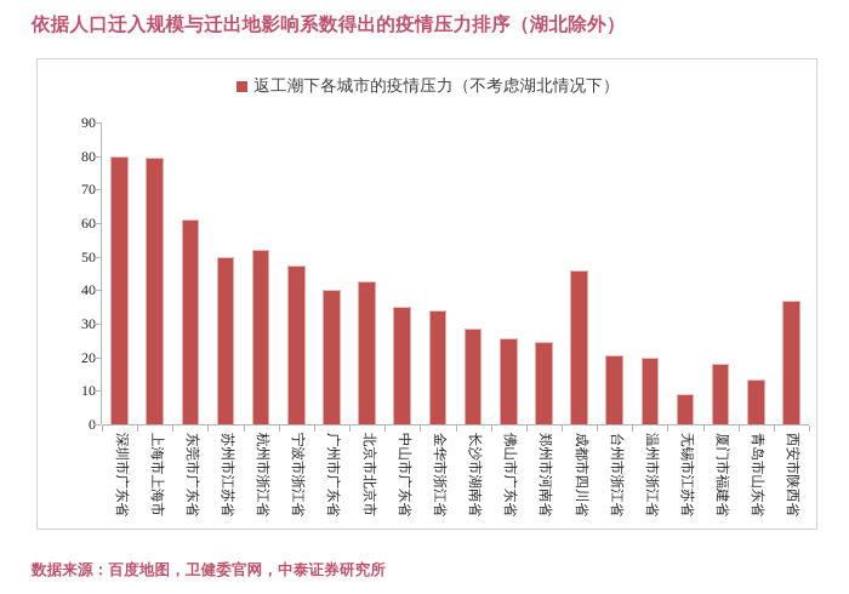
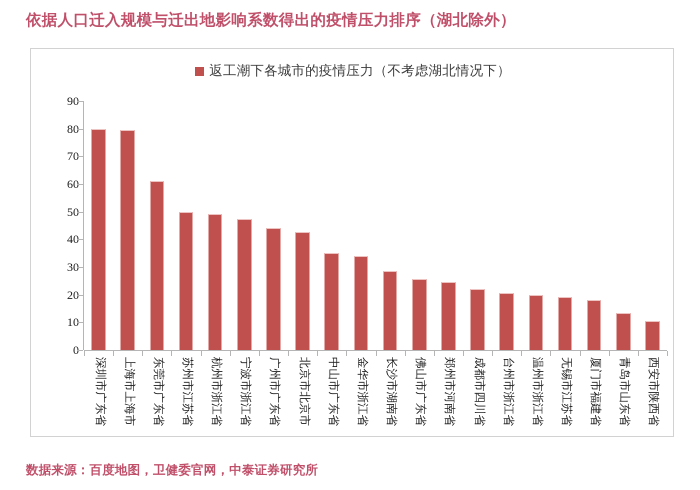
杭州市浙江省: 52 -> 49
广州市广东省: 40 -> 44
成都市四川省: 46 -> 22
无锡市江苏省: 9 -> 19
西安市陕西省: 37 -> 10
